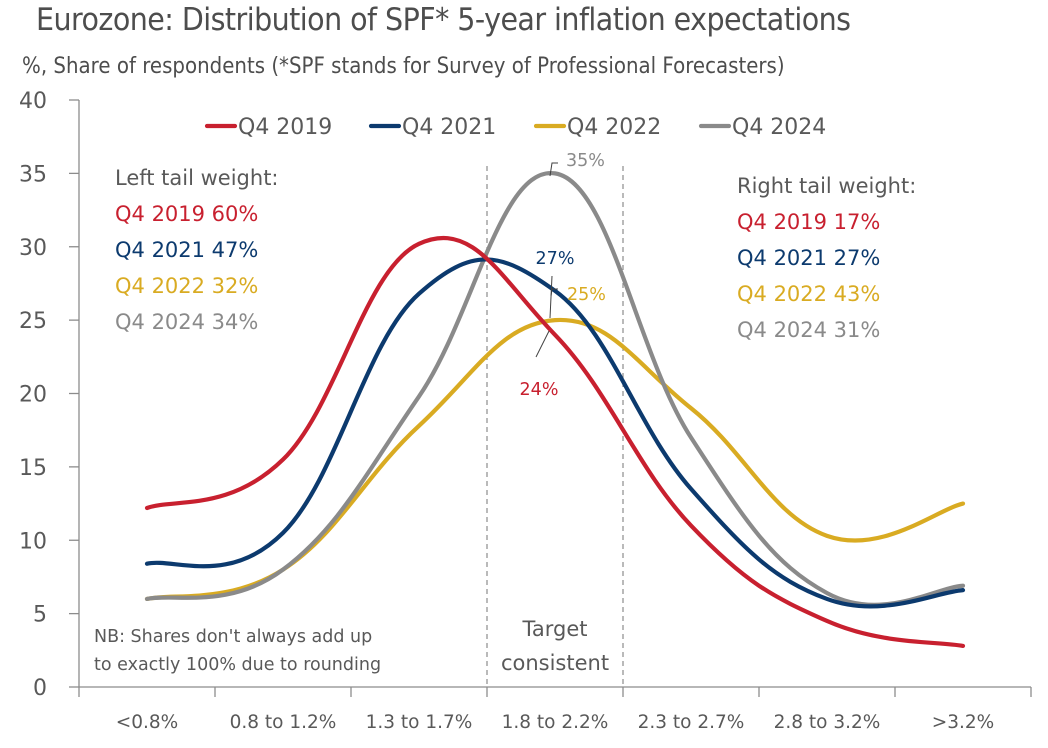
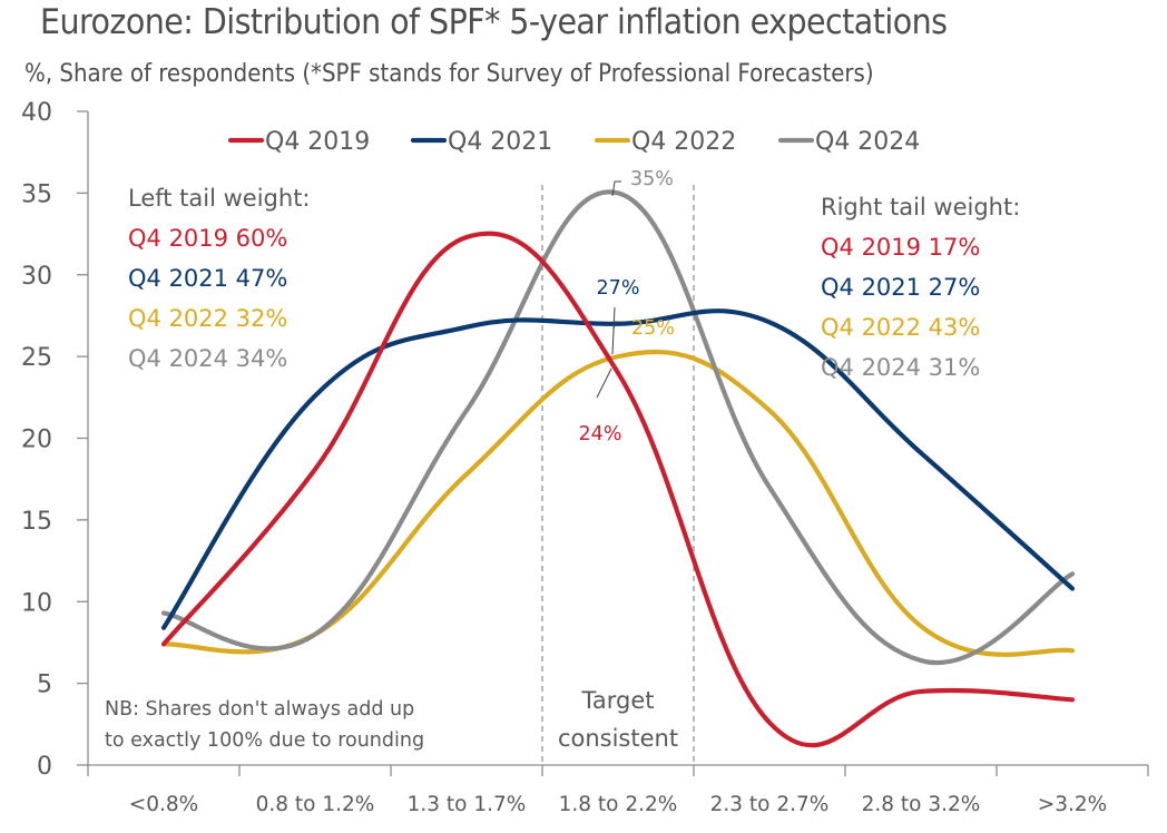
Q4 2019/<0.8%: 12.2 -> 7.4
Q4 2022/<0.8%: 6.0 -> 7.4
Q4 2024/<0.8%: 6.0 -> 9.3
Q4 2019/0.8 to 1.2%: 15.5 -> 18.1
Q4 2021/0.8 to 1.2%: 10.5 -> 22.6
Q4 2019/1.3 to 1.7%: 30.2 -> 32.3
Q4 2024/1.3 to 1.7%: 19.8 -> 21.7
Q4 2019/2.3 to 2.7%: 11.0 -> 2.6
Q4 2021/2.3 to 2.7%: 13.5 -> 27.1
Q4 2022/2.3 to 2.7%: 19.0 -> 21.7
Q4 2021/2.8 to 3.2%: 6.0 -> 19.1
Q4 2022/2.8 to 3.2%: 10.3 -> 8.5
Q4 2019/>3.2%: 2.8 -> 4.0
Q4 2021/>3.2%: 6.6 -> 10.8
Q4 2022/>3.2%: 12.5 -> 7.0
Q4 2024/>3.2%: 6.9 -> 11.7
